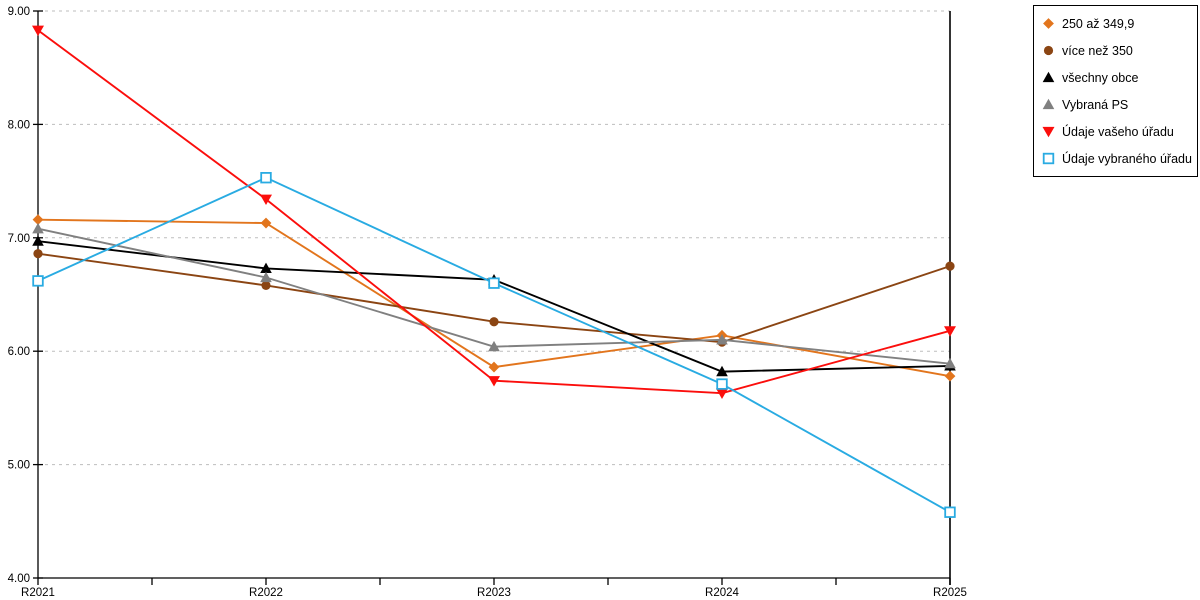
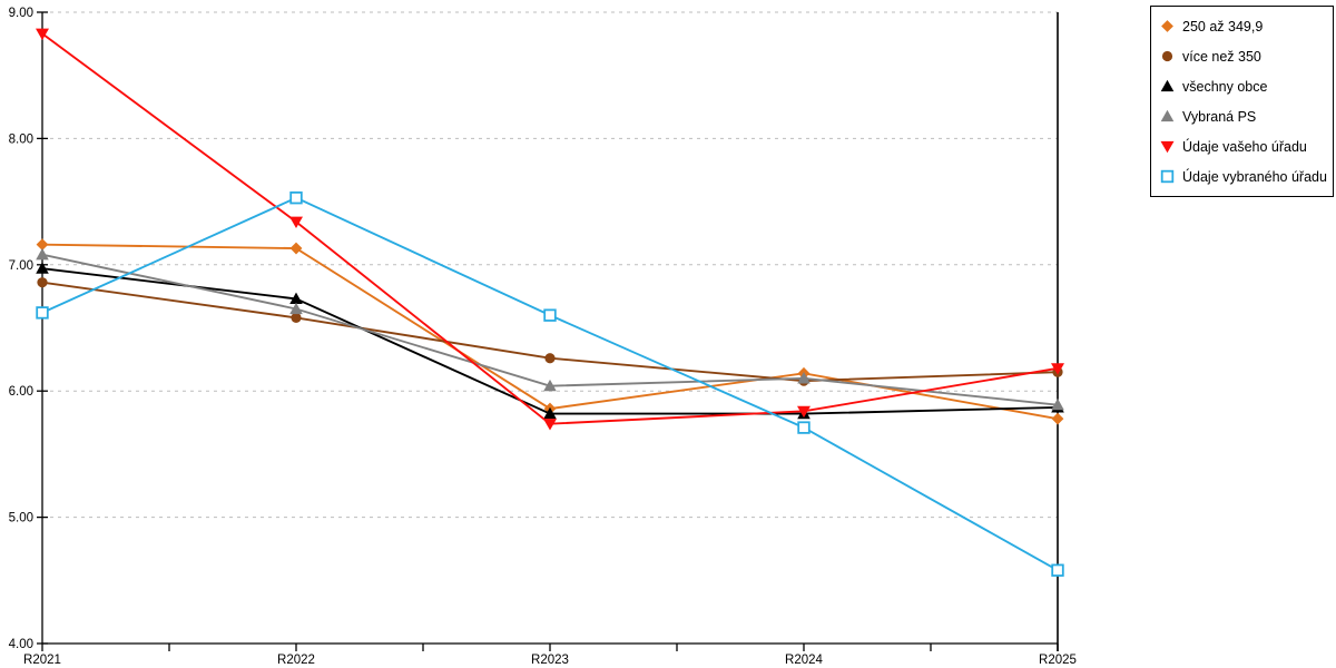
všechny obce/R2023: 6.63 -> 5.82
Údaje vašeho úřadu/R2024: 5.63 -> 5.84
více než 350/R2025: 6.75 -> 6.15
